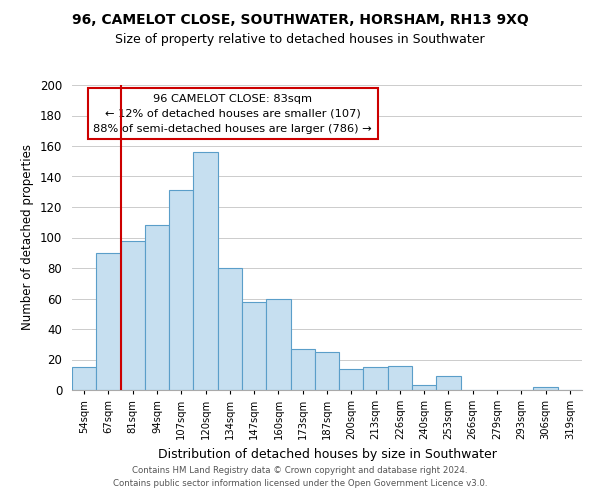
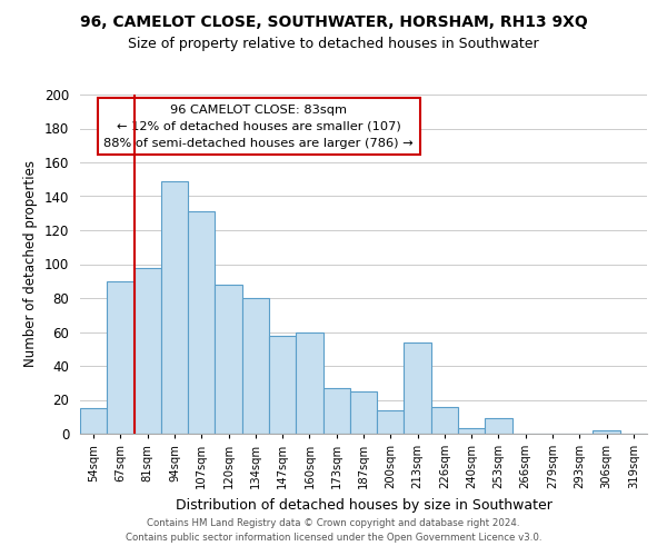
94sqm: 108 -> 149
120sqm: 156 -> 88
213sqm: 15 -> 54
